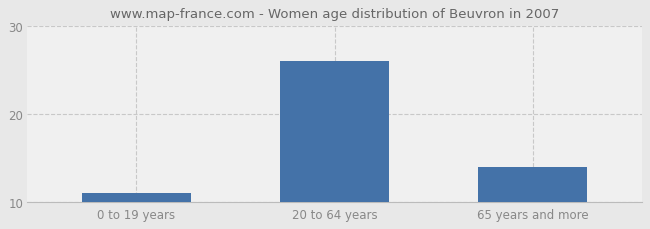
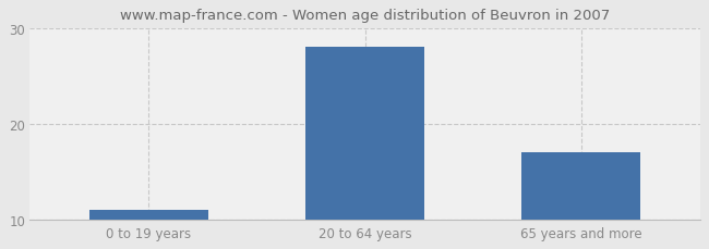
20 to 64 years: 26 -> 28
65 years and more: 14 -> 17
